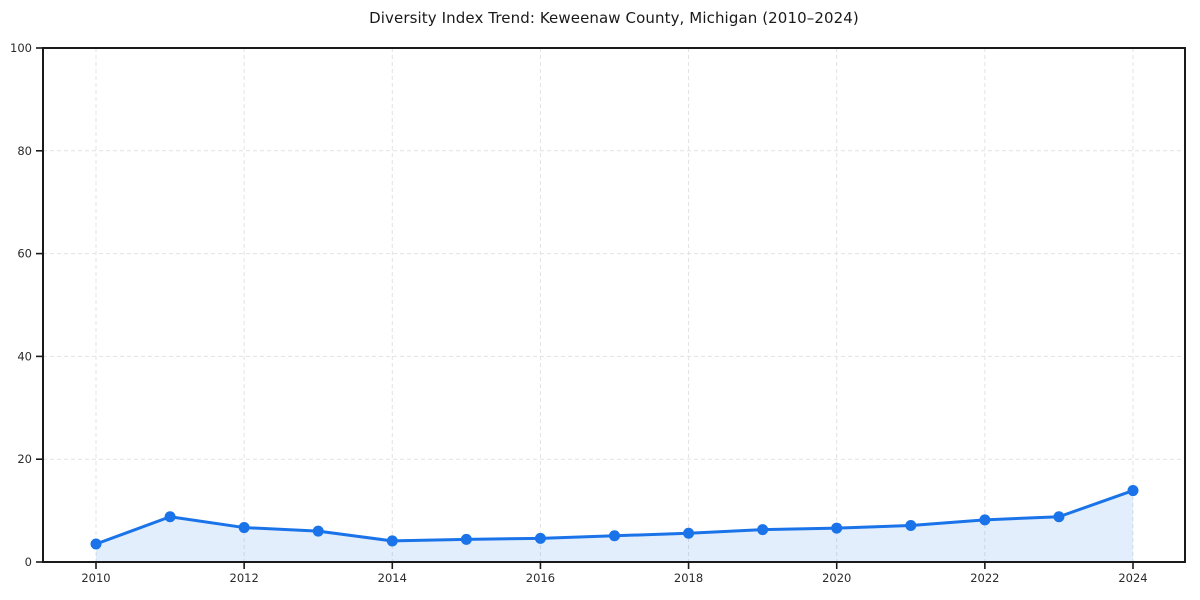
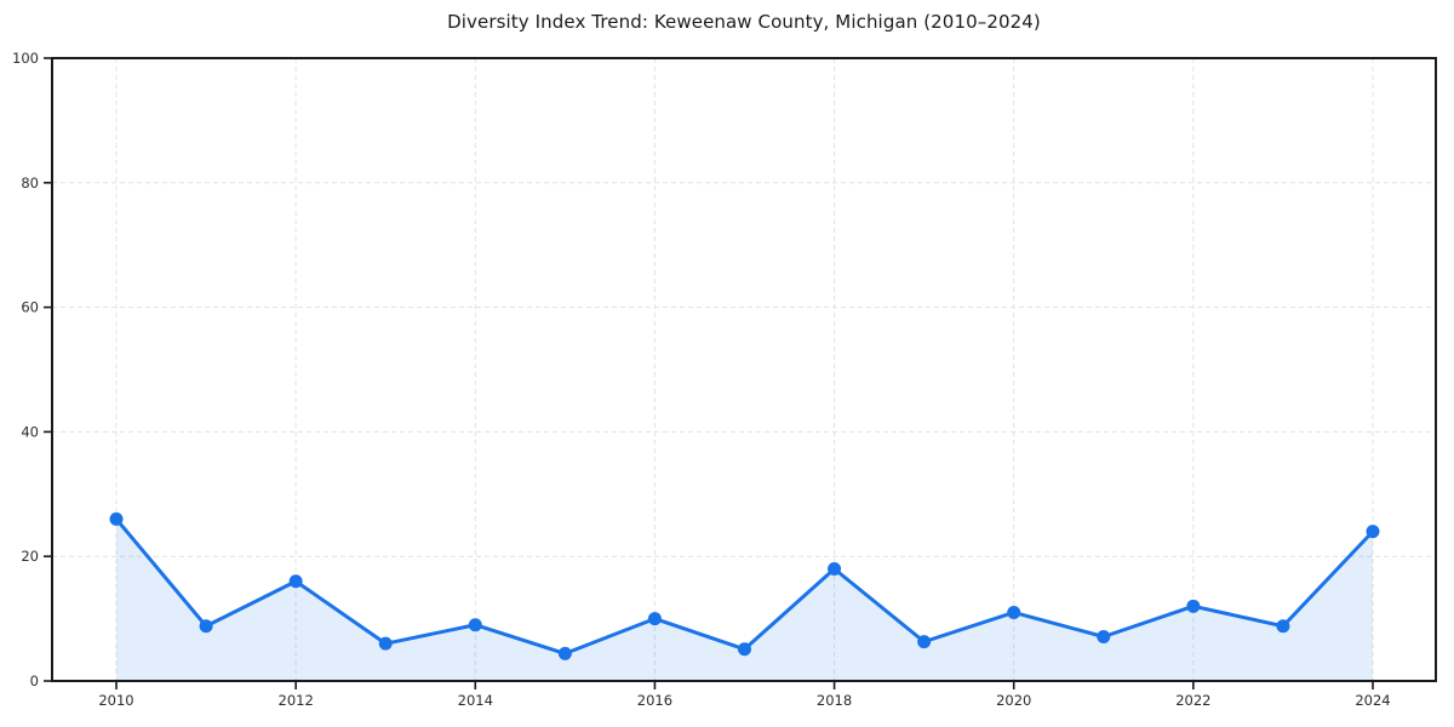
2010: 4 -> 26
2012: 7 -> 16
2014: 4 -> 9
2016: 5 -> 10
2018: 6 -> 18
2020: 7 -> 11
2022: 8 -> 12
2024: 14 -> 24
